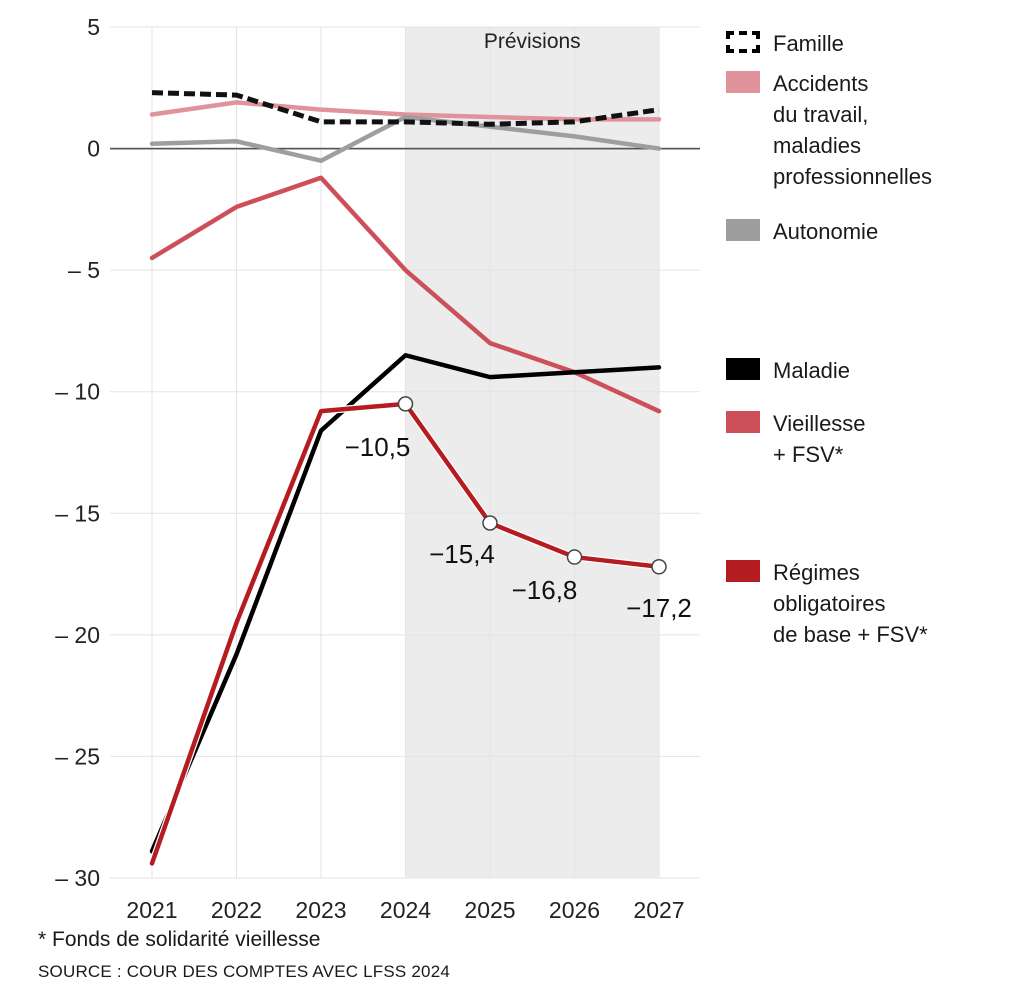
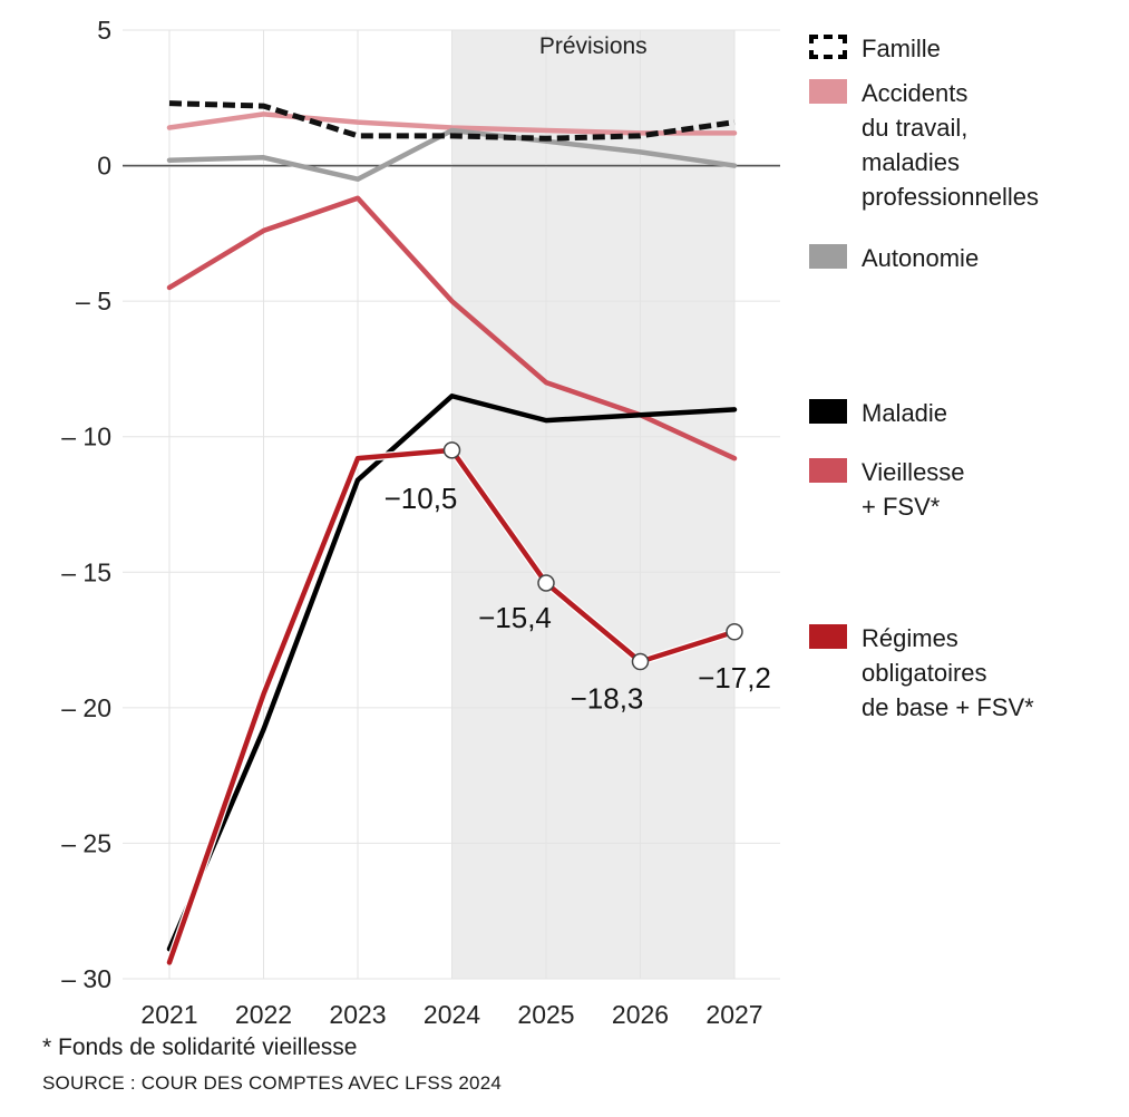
Régimes obligatoires de base + FSV*/2026: −16,8 -> −18,3
